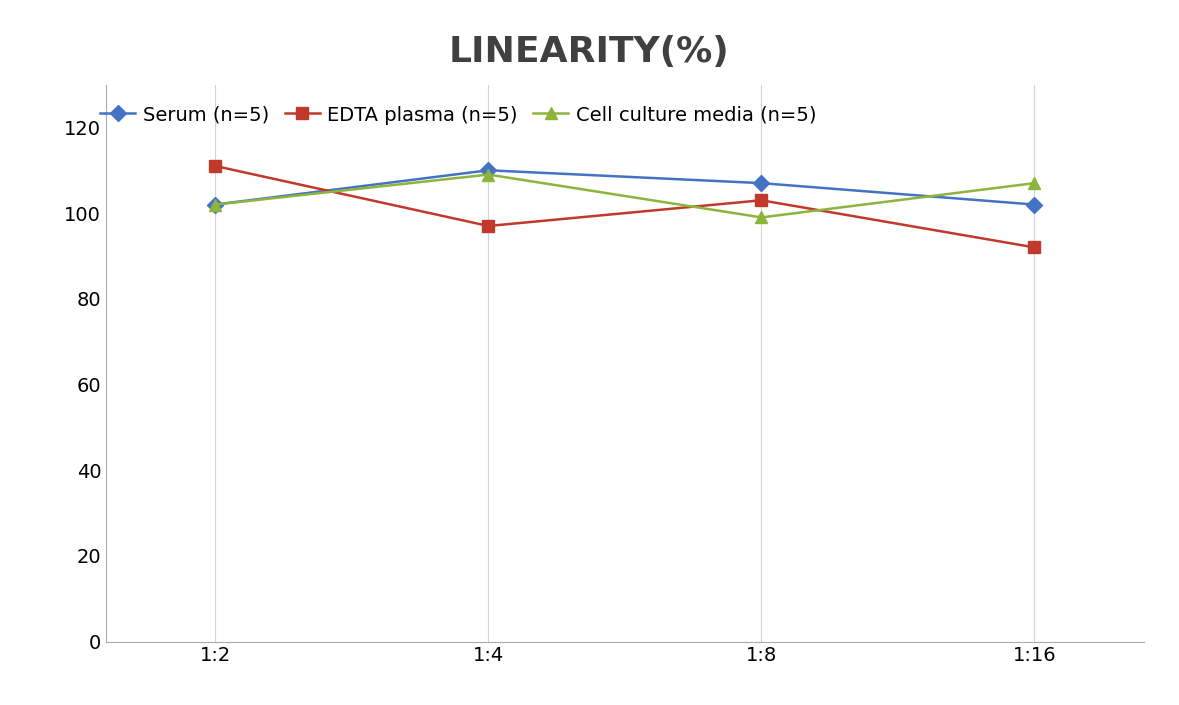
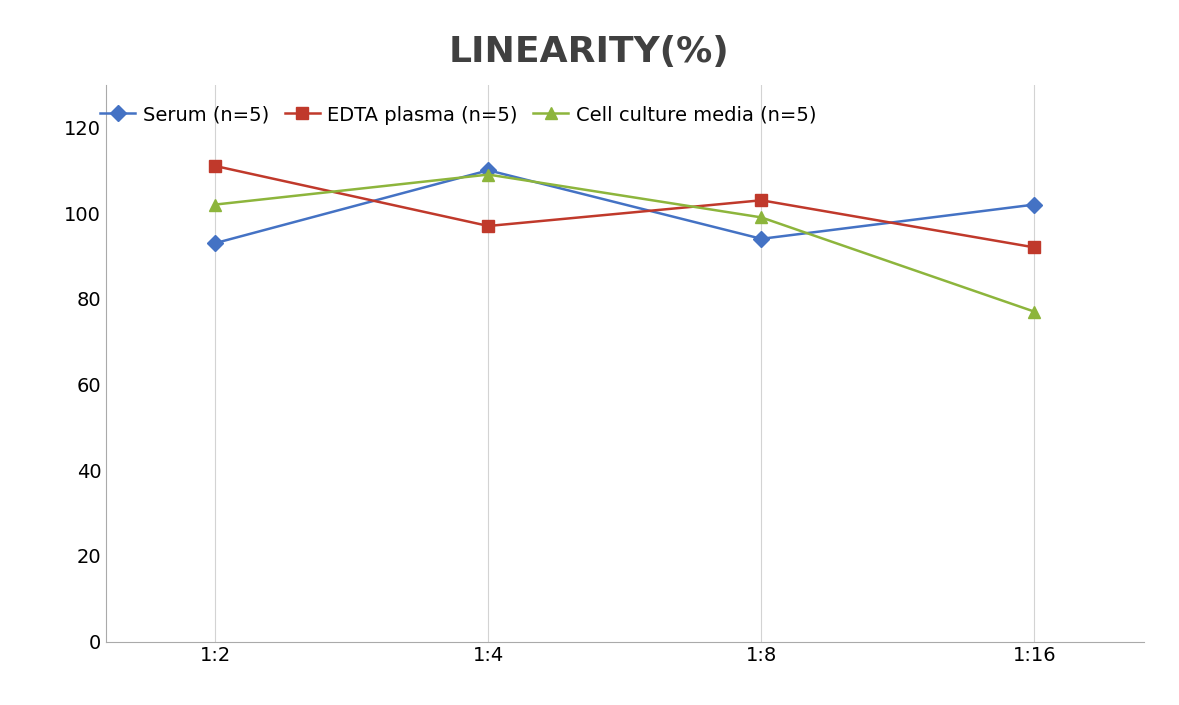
Serum (n=5)/1:2: 102 -> 93
Serum (n=5)/1:8: 107 -> 94
Cell culture media (n=5)/1:16: 107 -> 77
